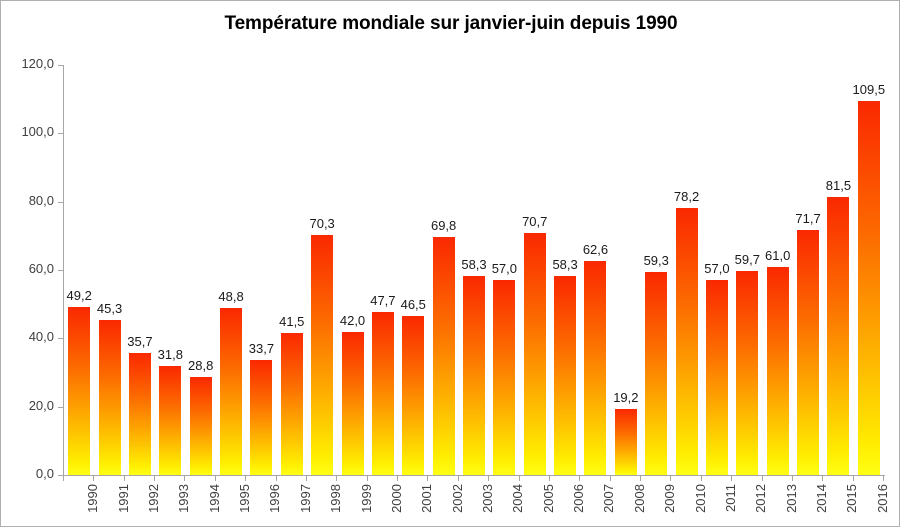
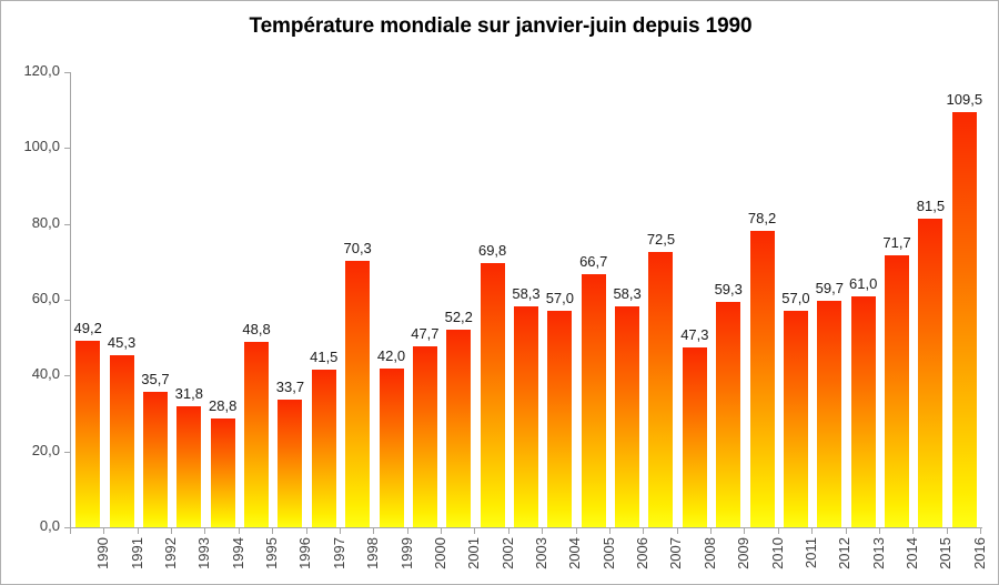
2001: 46,5 -> 52,2
2005: 70,7 -> 66,7
2007: 62,6 -> 72,5
2008: 19,2 -> 47,3
